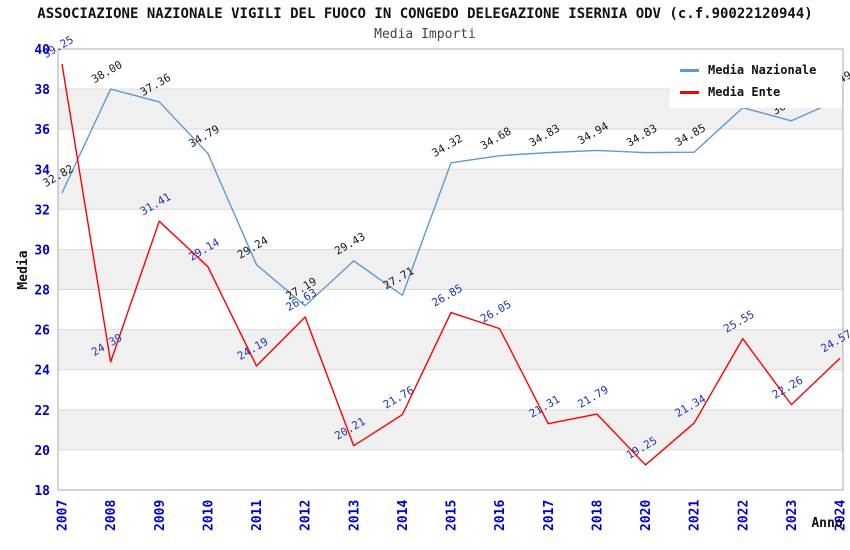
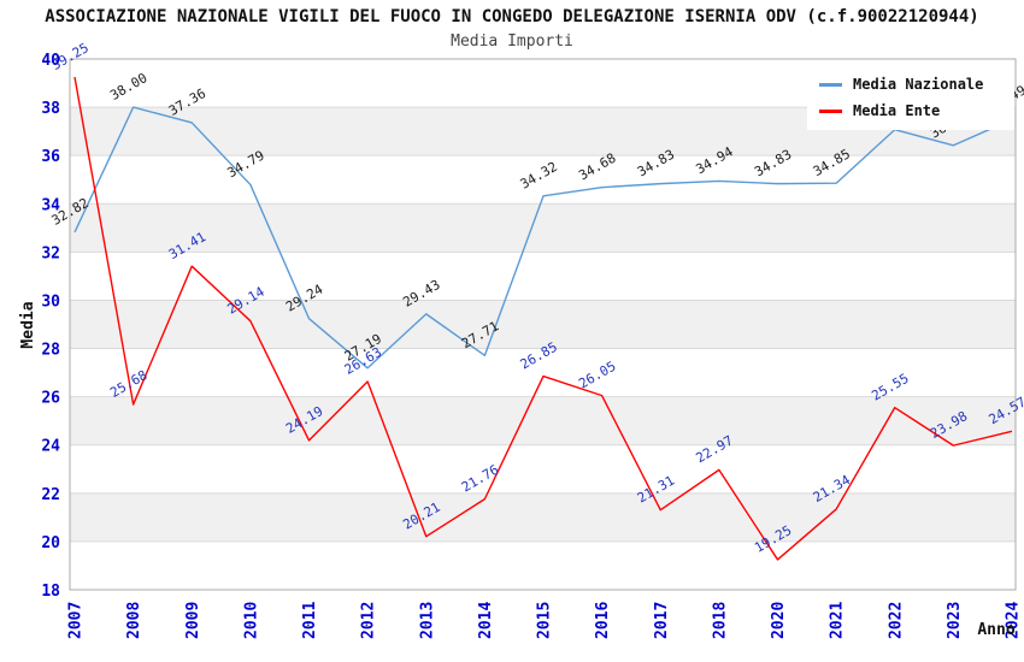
Media Ente/2008: 24.39 -> 25.68
Media Ente/2018: 21.79 -> 22.97
Media Ente/2023: 22.26 -> 23.98
